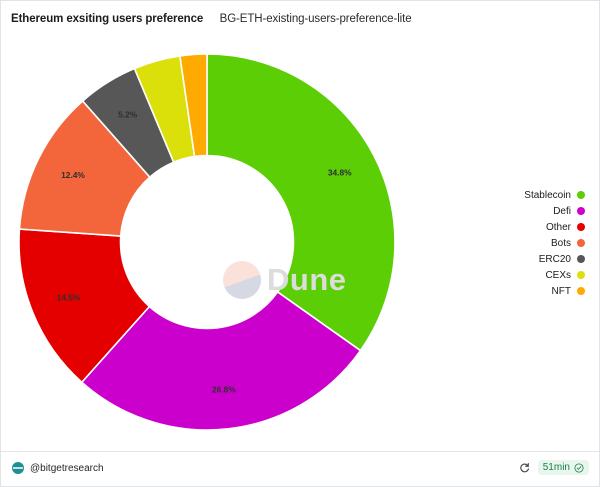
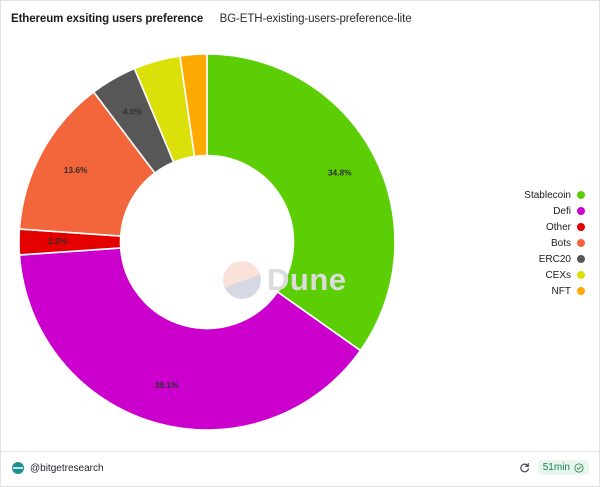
Defi: 26.8% -> 39.1%
Other: 14.5% -> 2.2%
Bots: 12.4% -> 13.6%
ERC20: 5.2% -> 4.0%
